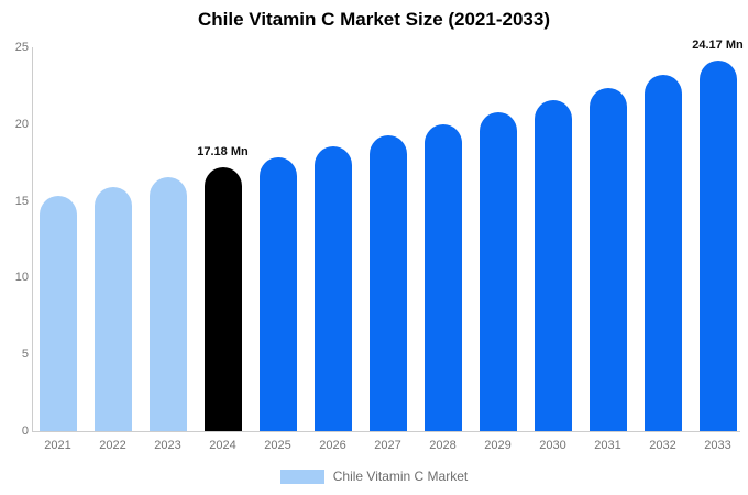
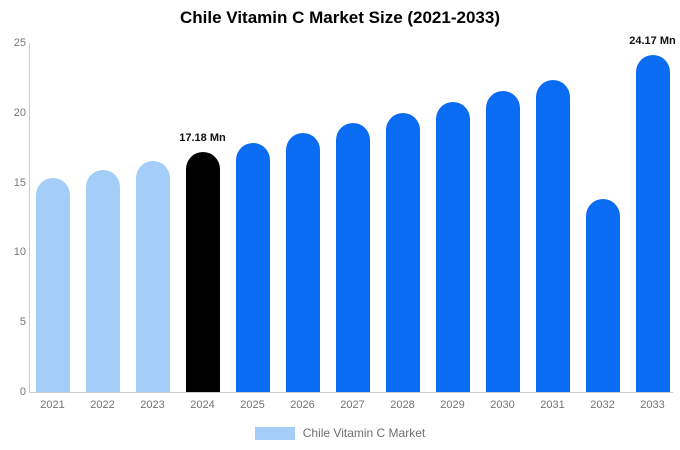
2032: 23.2 -> 13.8
